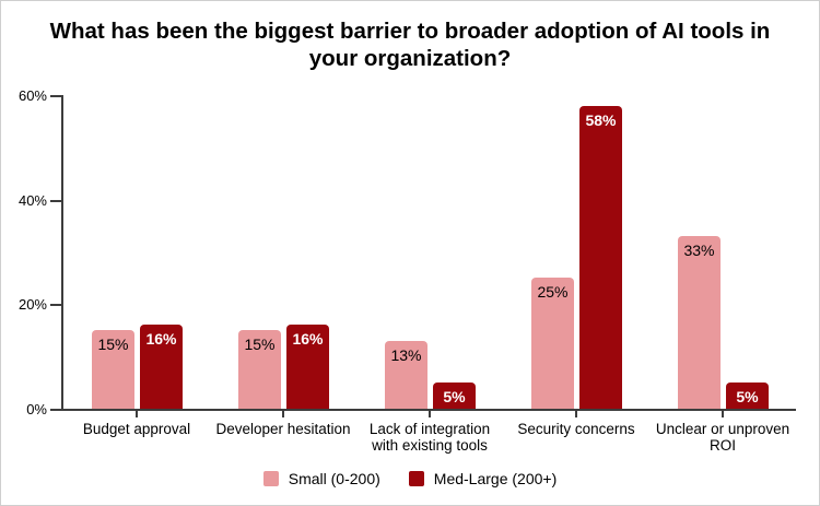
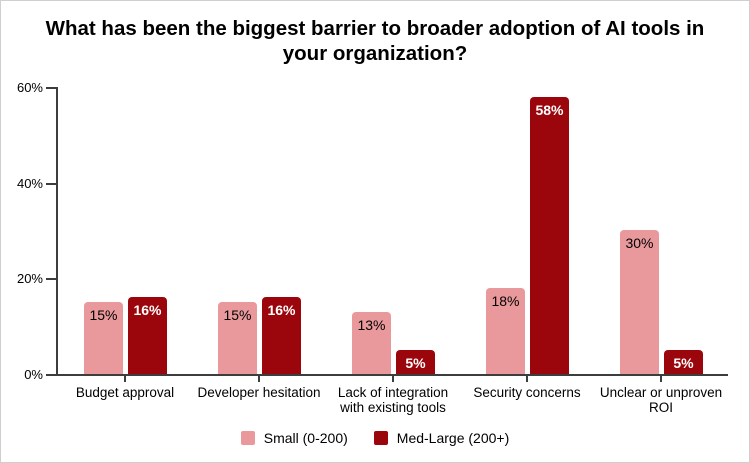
Small (0-200)/Security concerns: 25% -> 18%
Small (0-200)/Unclear or unproven ROI: 33% -> 30%
